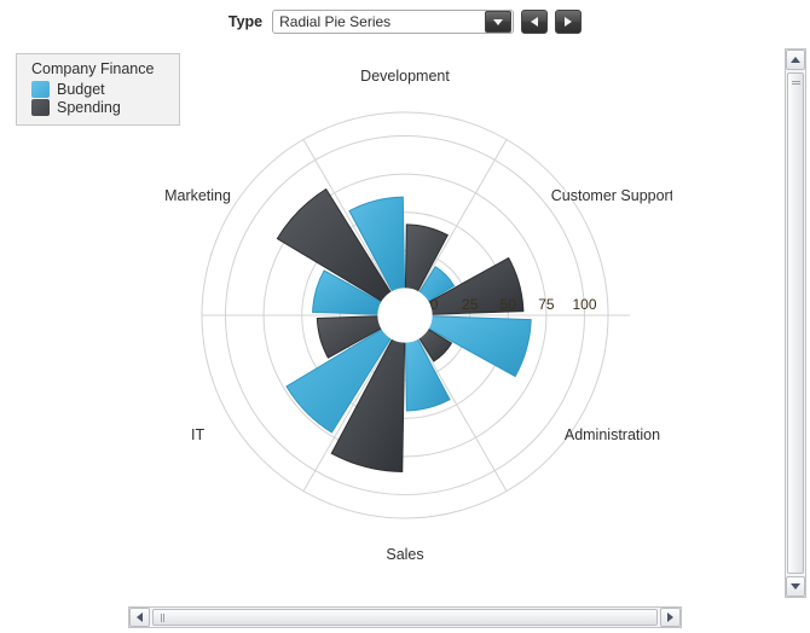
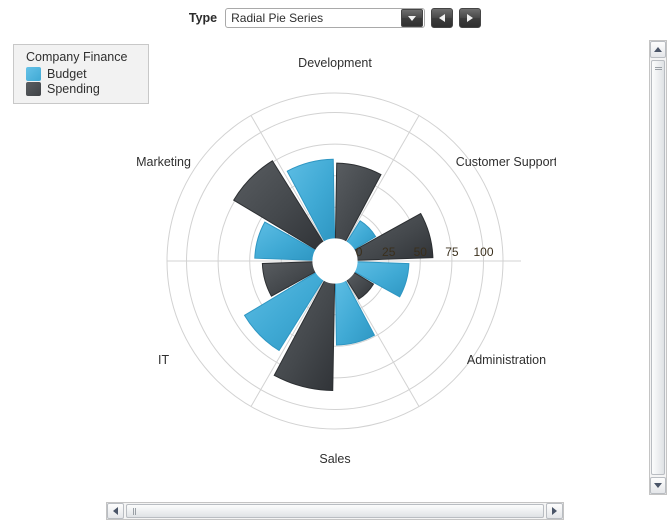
Budget/Development: 60 -> 63
Spending/Development: 42 -> 60
Budget/Administration: 65 -> 41
Budget/Sales: 45 -> 49
Budget/IT: 73 -> 66
Budget/Marketing: 43 -> 46
Spending/Marketing: 80 -> 76
